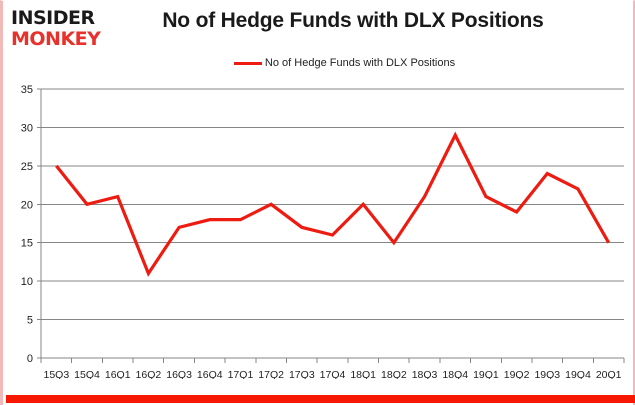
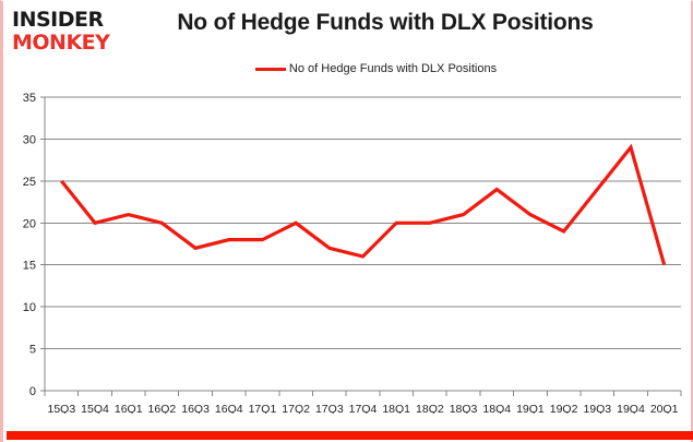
16Q2: 11 -> 20
18Q2: 15 -> 20
18Q4: 29 -> 24
19Q4: 22 -> 29
